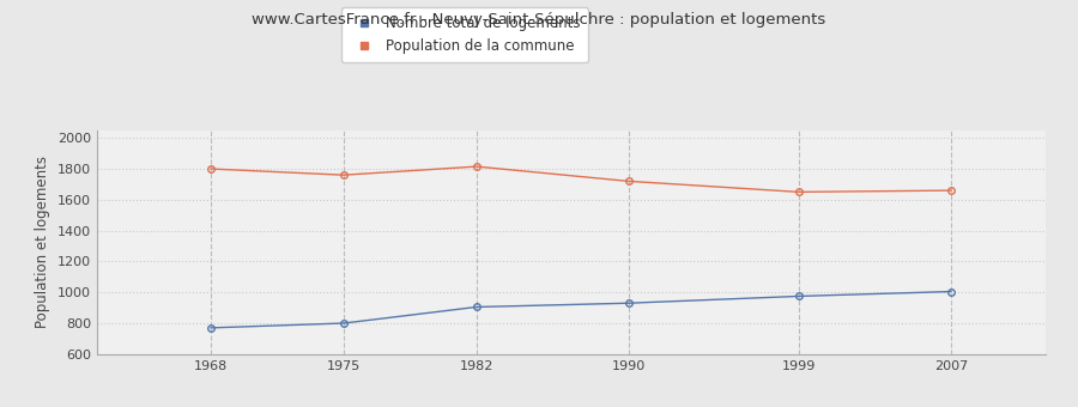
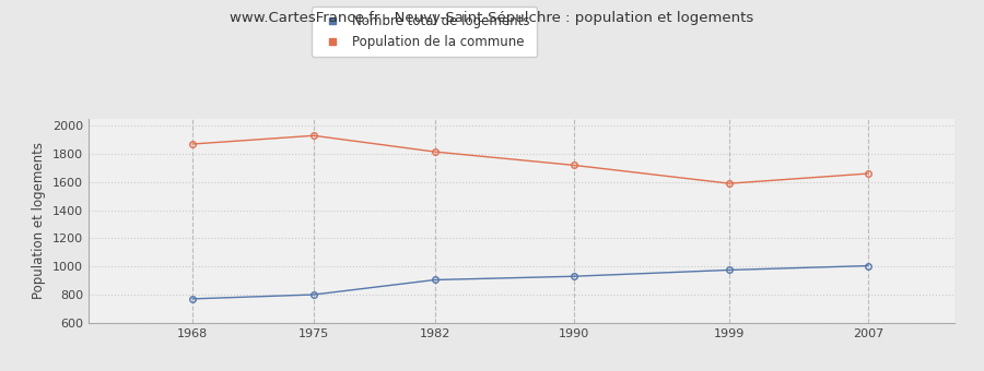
Population de la commune/1968: 1800 -> 1870
Population de la commune/1975: 1760 -> 1930
Population de la commune/1999: 1650 -> 1590
